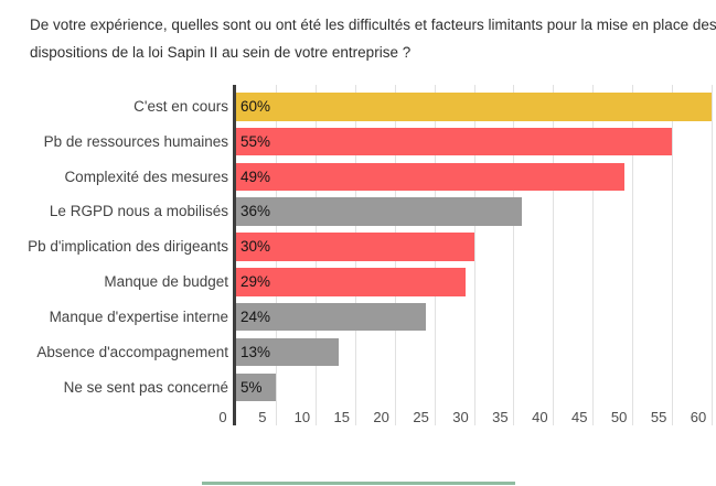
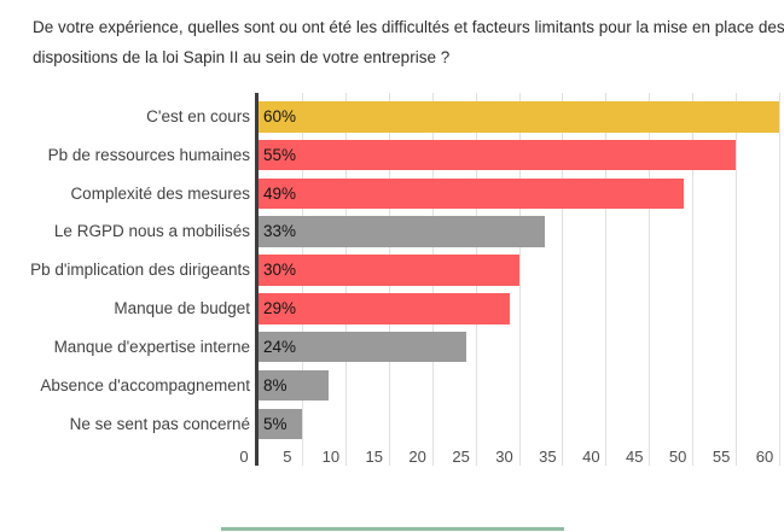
Le RGPD nous a mobilisés: 36% -> 33%
Absence d'accompagnement: 13% -> 8%
